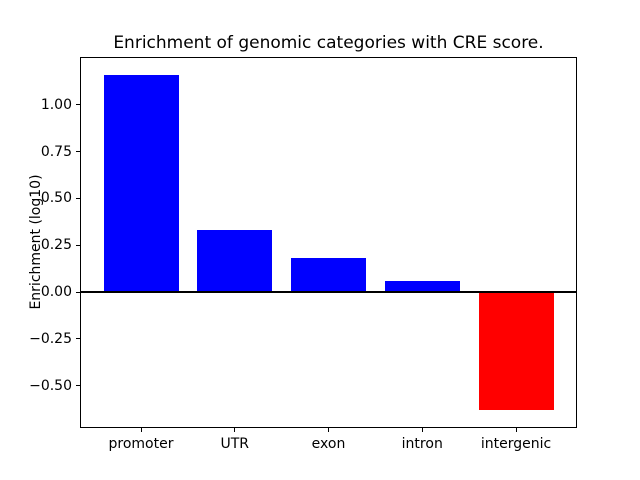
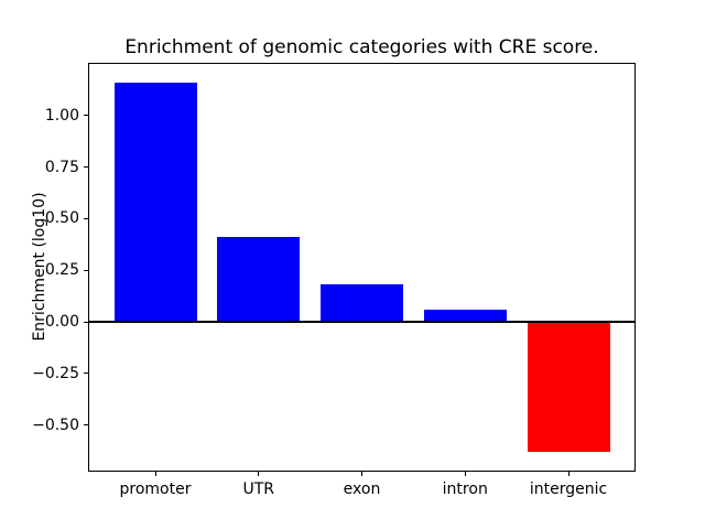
UTR: 0.33 -> 0.41
